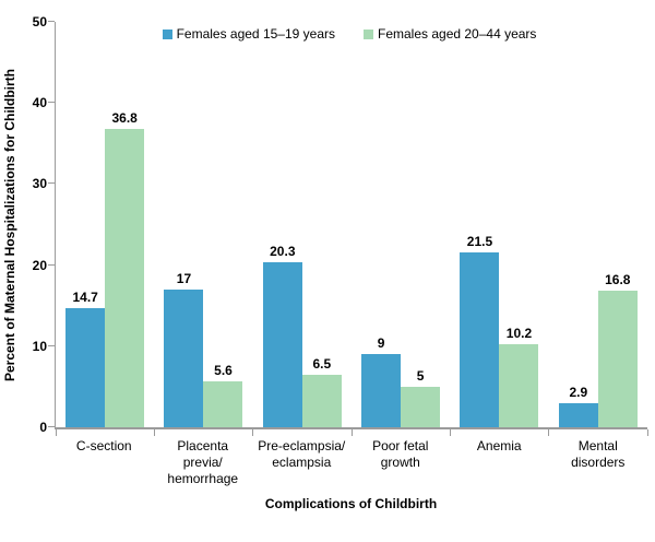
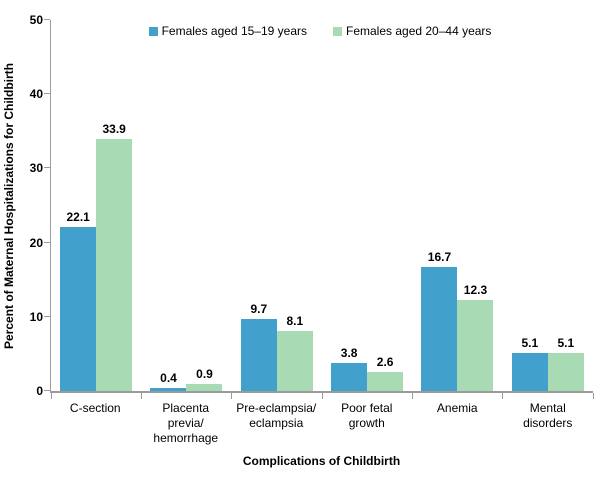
Females aged 15–19 years/C-section: 14.7 -> 22.1
Females aged 20–44 years/C-section: 36.8 -> 33.9
Females aged 15–19 years/Placenta previa/ hemorrhage: 17 -> 0.4
Females aged 20–44 years/Placenta previa/ hemorrhage: 5.6 -> 0.9
Females aged 15–19 years/Pre-eclampsia/ eclampsia: 20.3 -> 9.7
Females aged 20–44 years/Pre-eclampsia/ eclampsia: 6.5 -> 8.1
Females aged 15–19 years/Poor fetal growth: 9 -> 3.8
Females aged 20–44 years/Poor fetal growth: 5 -> 2.6
Females aged 15–19 years/Anemia: 21.5 -> 16.7
Females aged 20–44 years/Anemia: 10.2 -> 12.3
Females aged 15–19 years/Mental disorders: 2.9 -> 5.1
Females aged 20–44 years/Mental disorders: 16.8 -> 5.1
